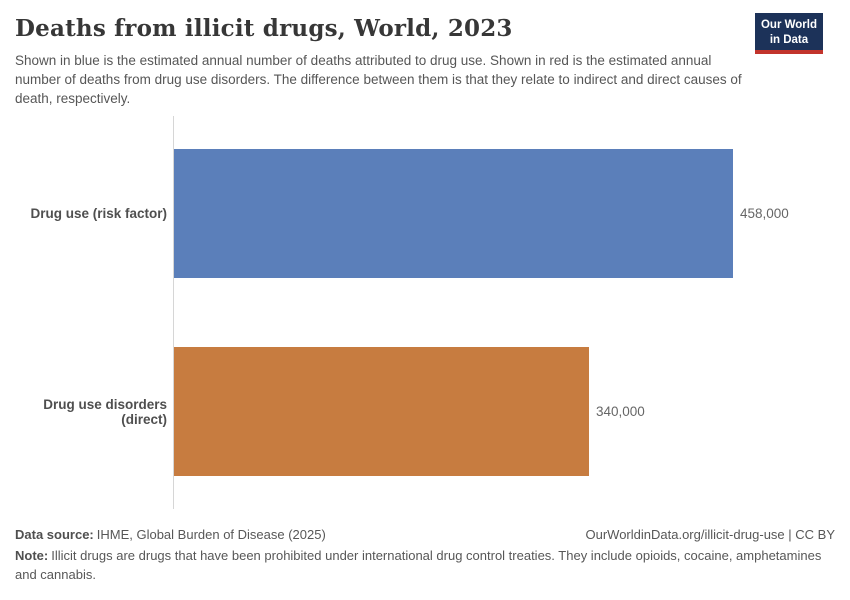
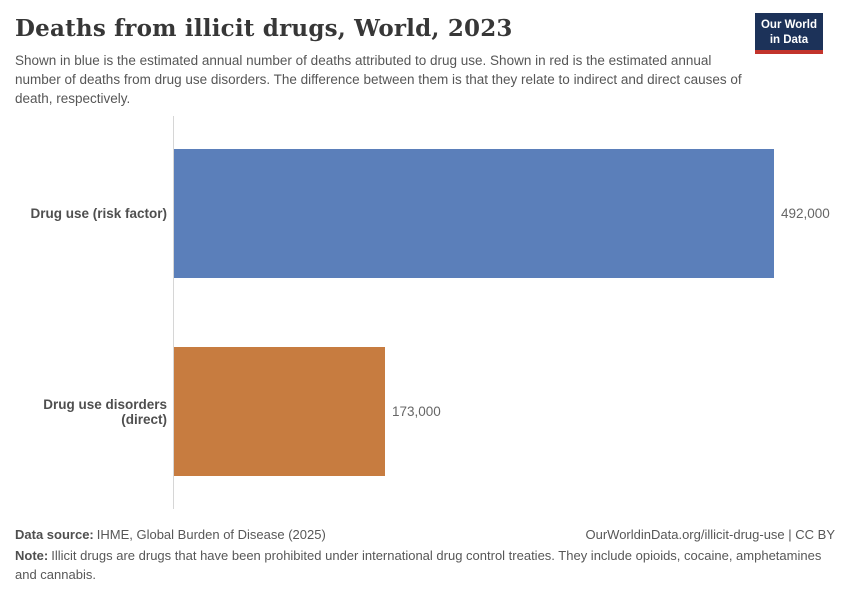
Drug use (risk factor): 458,000 -> 492,000
Drug use disorders (direct): 340,000 -> 173,000
